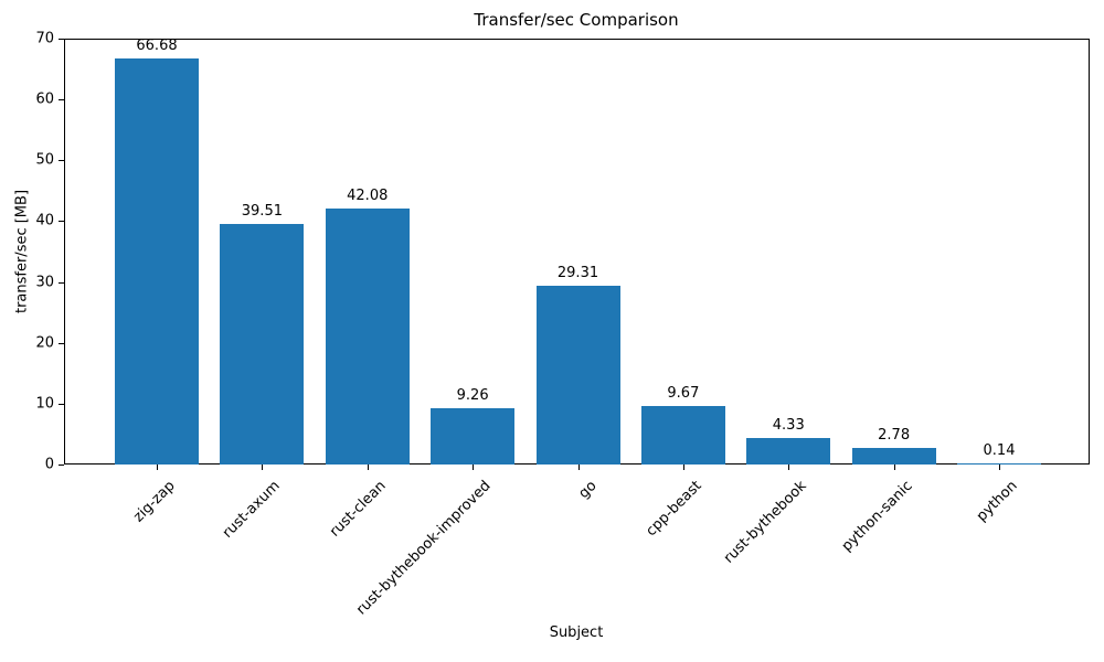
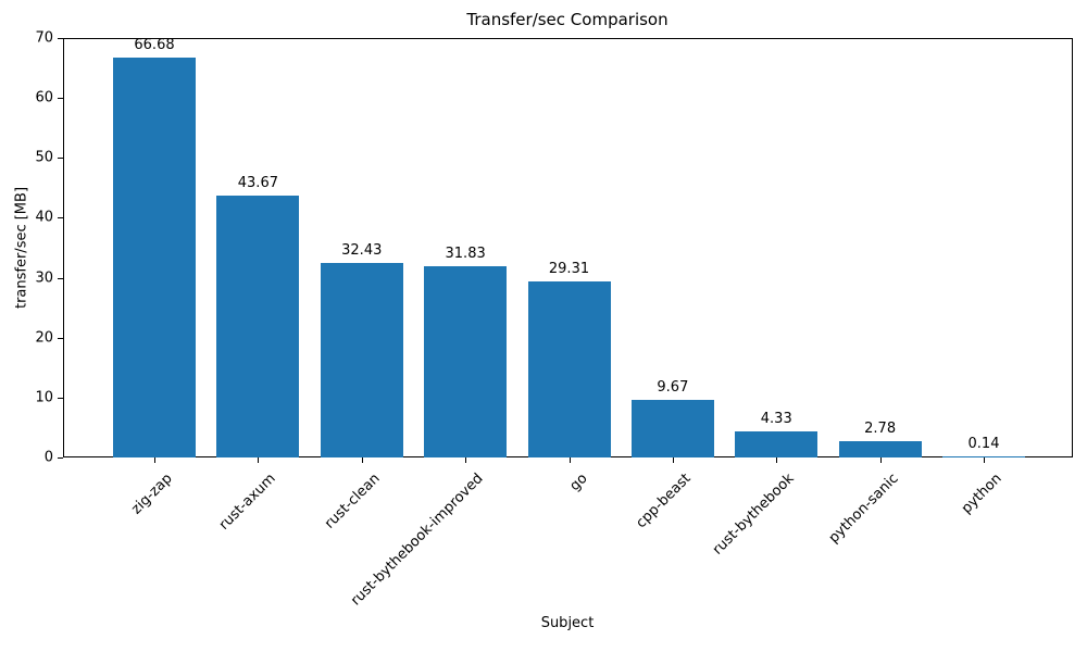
rust-axum: 39.51 -> 43.67
rust-clean: 42.08 -> 32.43
rust-bythebook-improved: 9.26 -> 31.83
